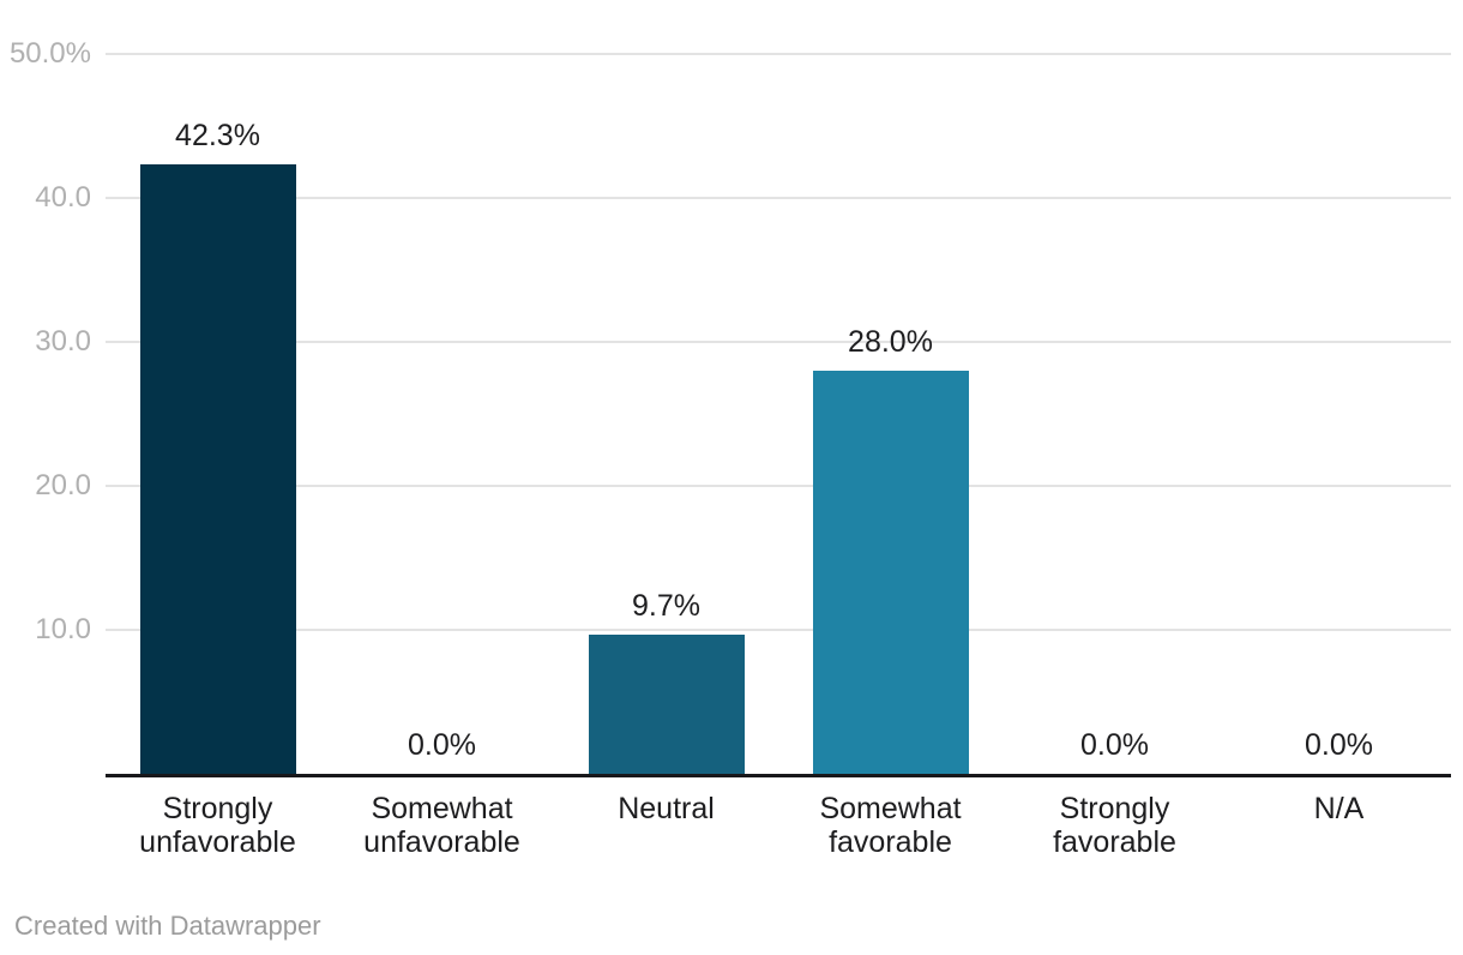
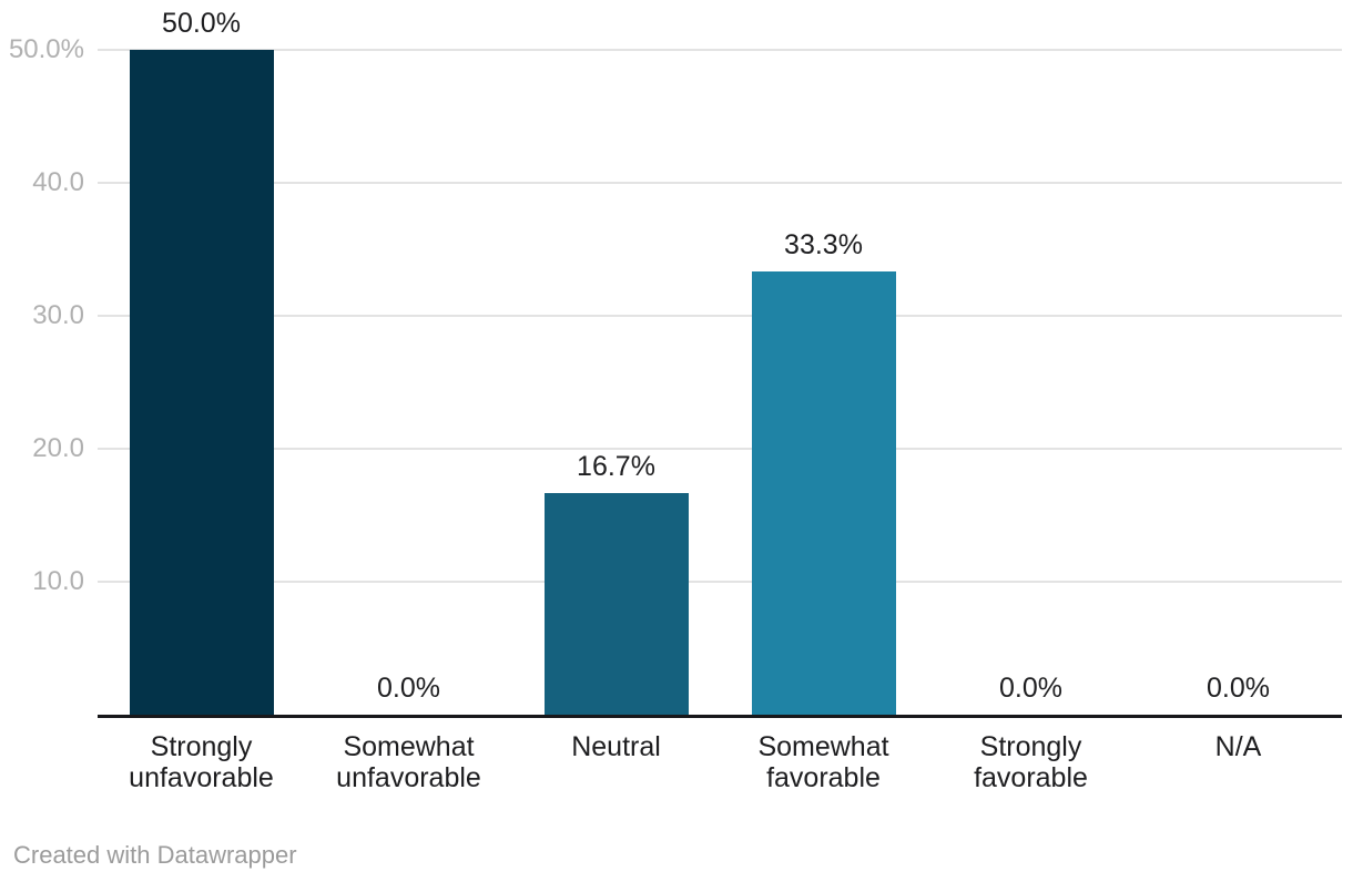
Strongly unfavorable: 42.3% -> 50.0%
Neutral: 9.7% -> 16.7%
Somewhat favorable: 28.0% -> 33.3%
